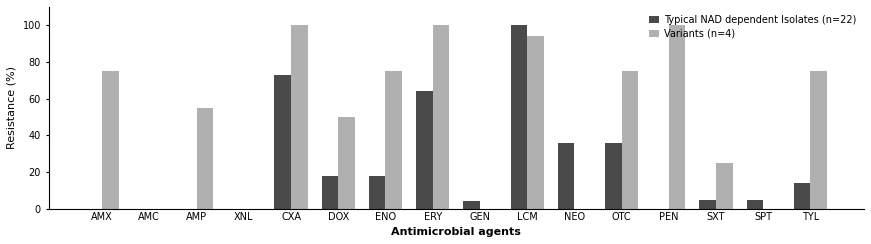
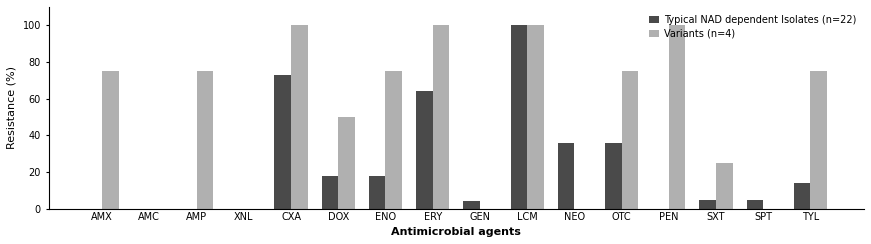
Variants (n=4)/AMP: 55 -> 75
Variants (n=4)/LCM: 94 -> 100
